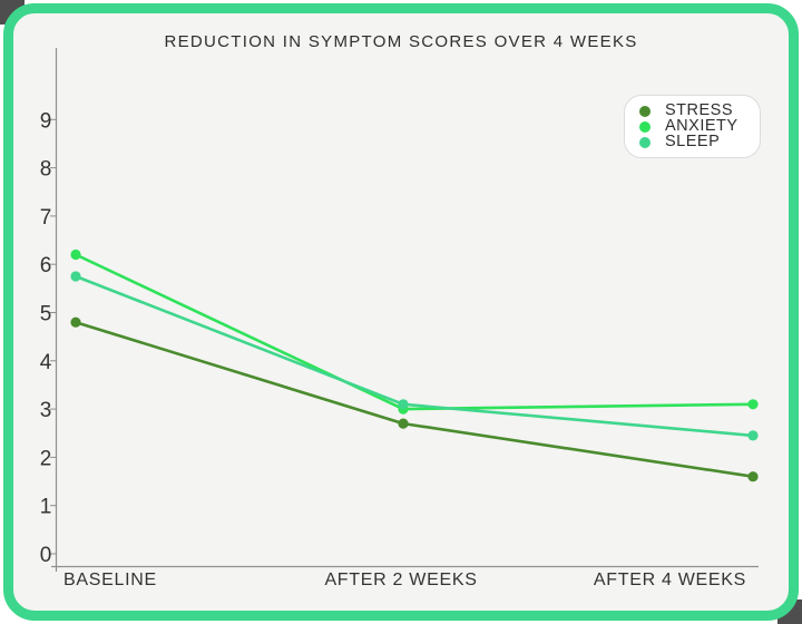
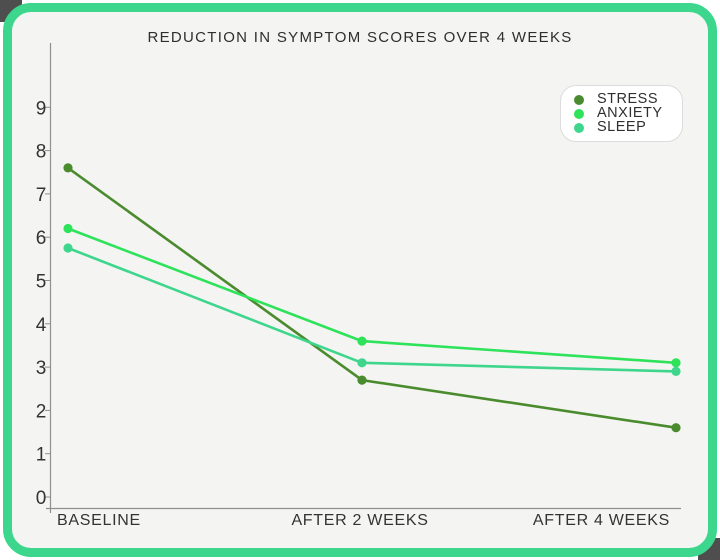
STRESS/BASELINE: 4.8 -> 7.6
ANXIETY/AFTER 2 WEEKS: 3.0 -> 3.6
SLEEP/AFTER 4 WEEKS: 2.5 -> 2.9
